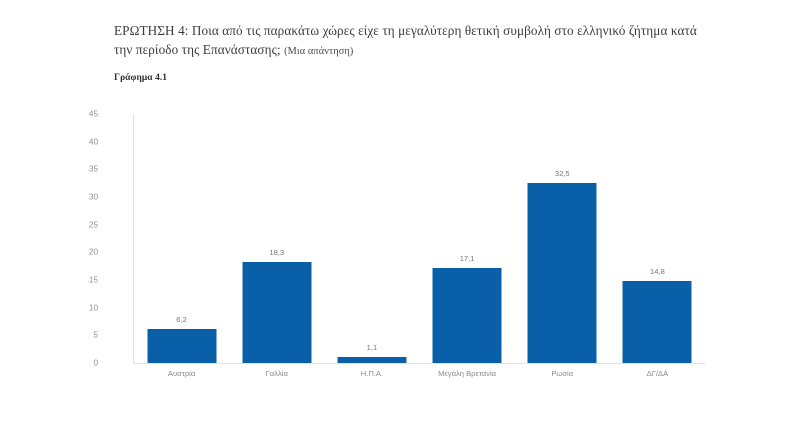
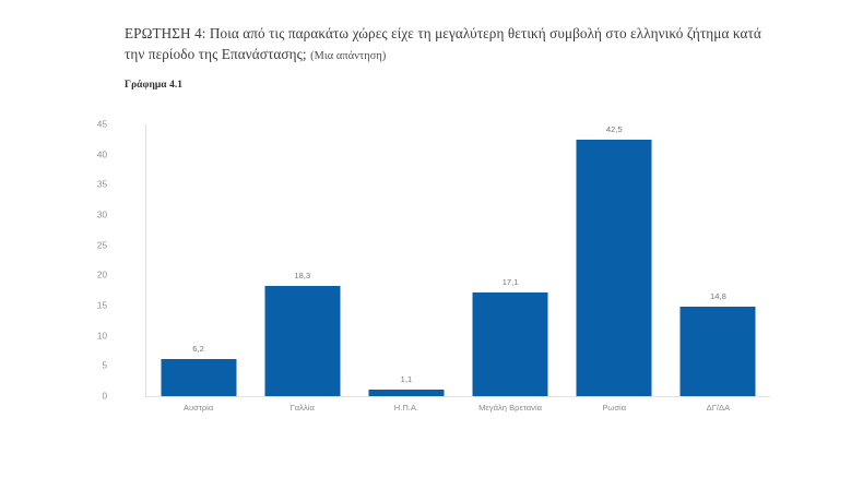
Ρωσία: 32,5 -> 42,5
